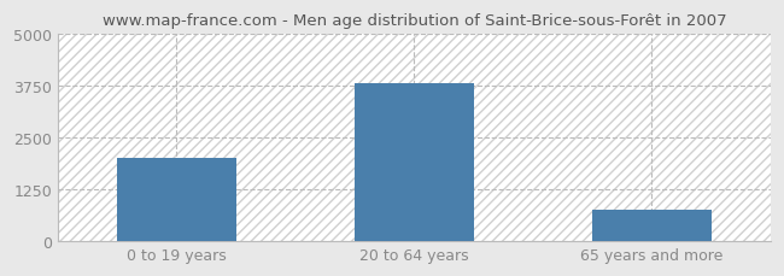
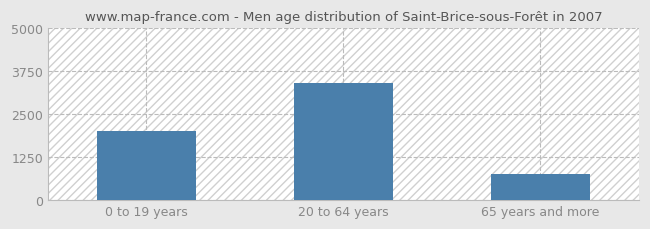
20 to 64 years: 3820 -> 3400
